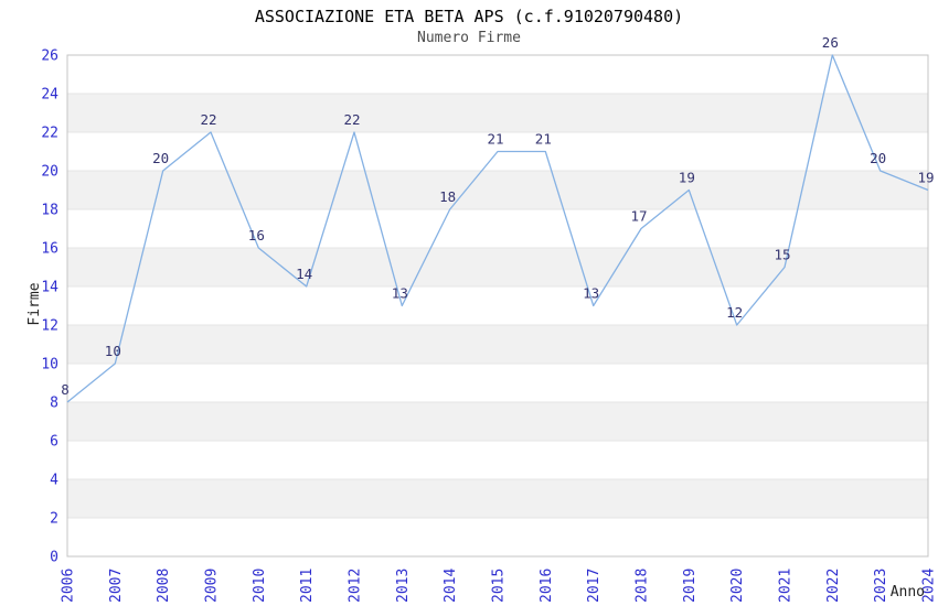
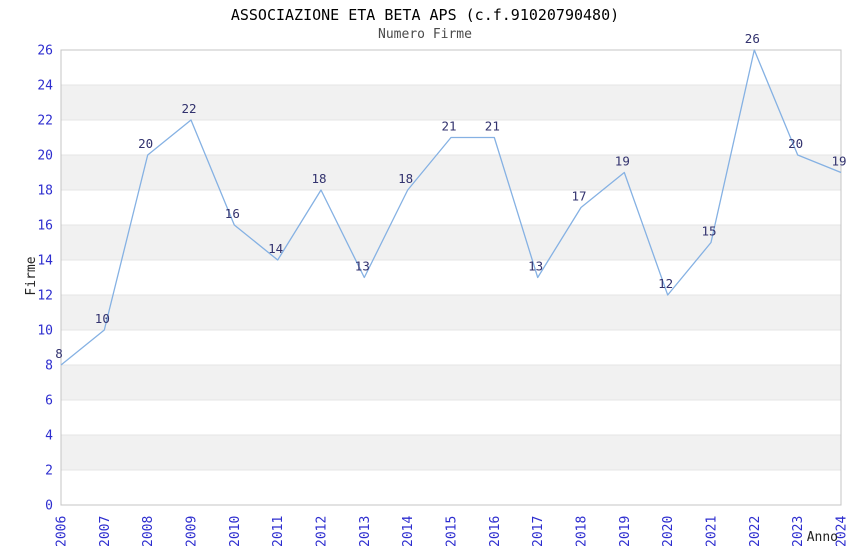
2012: 22 -> 18
